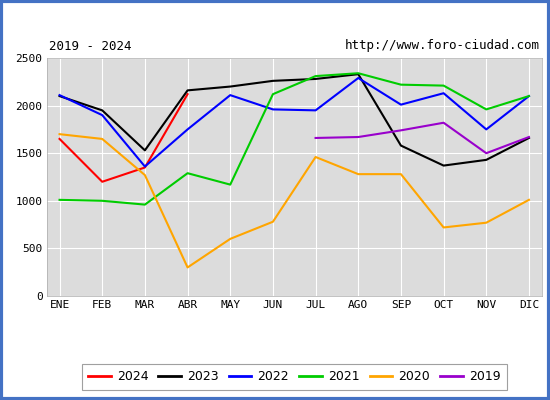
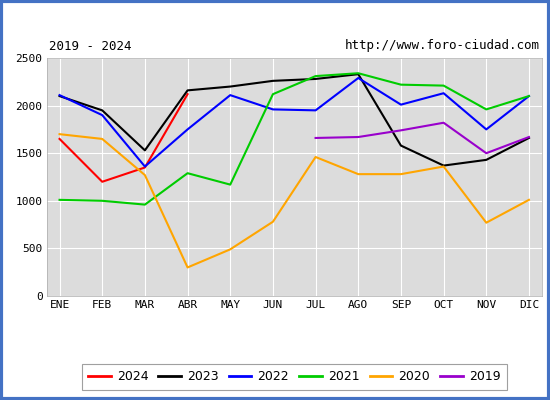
2020/MAY: 600 -> 490
2020/OCT: 720 -> 1360
